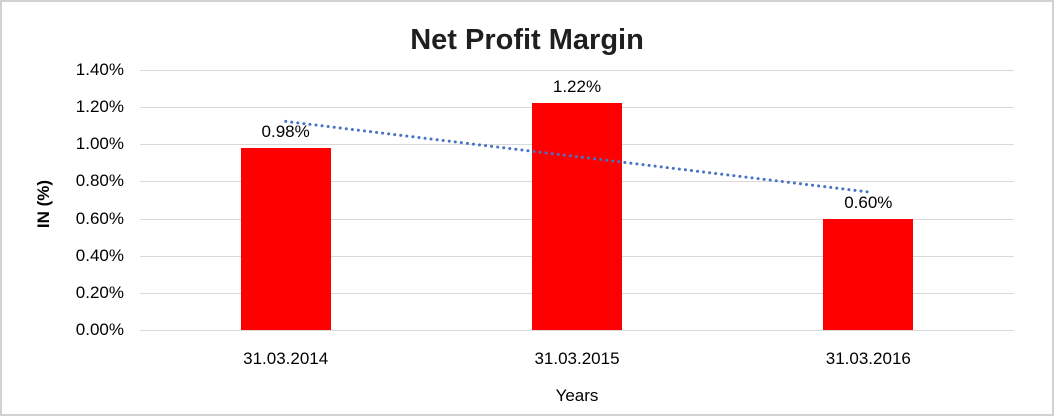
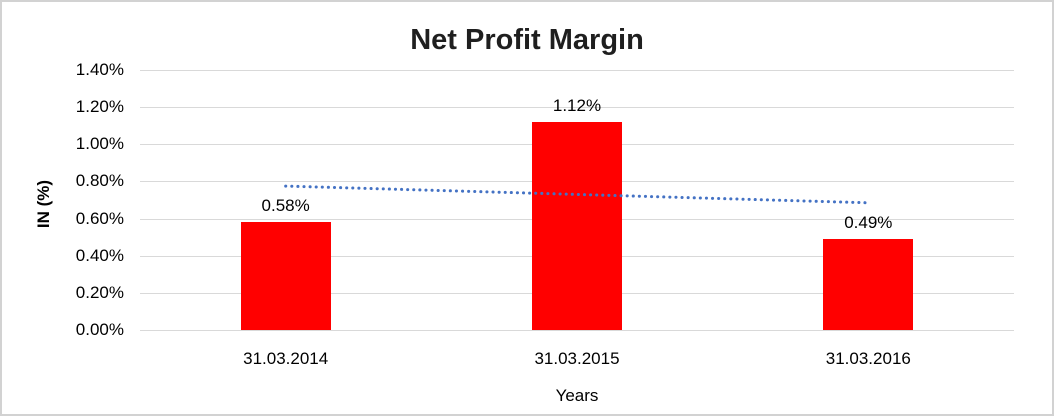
31.03.2014: 0.98% -> 0.58%
31.03.2015: 1.22% -> 1.12%
31.03.2016: 0.60% -> 0.49%
